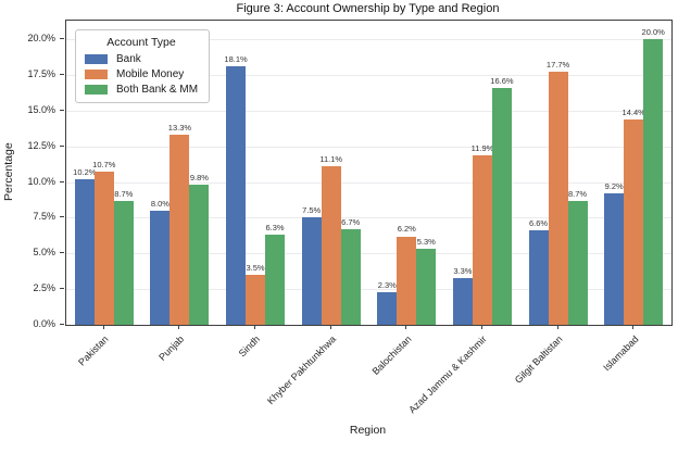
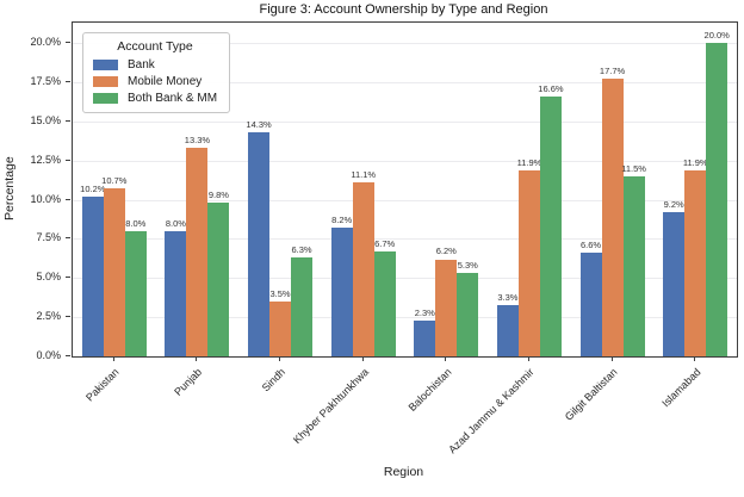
Both Bank & MM/Pakistan: 8.7% -> 8.0%
Bank/Sindh: 18.1% -> 14.3%
Bank/Khyber Pakhtunkhwa: 7.5% -> 8.2%
Both Bank & MM/Gilgit Baltistan: 8.7% -> 11.5%
Mobile Money/Islamabad: 14.4% -> 11.9%
